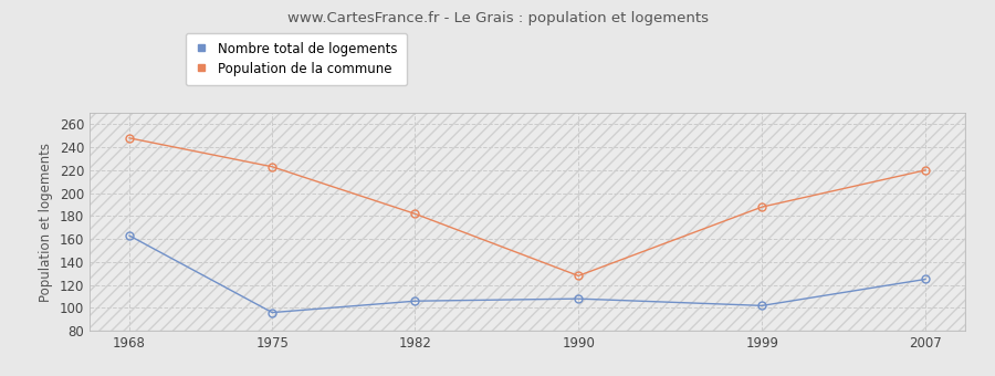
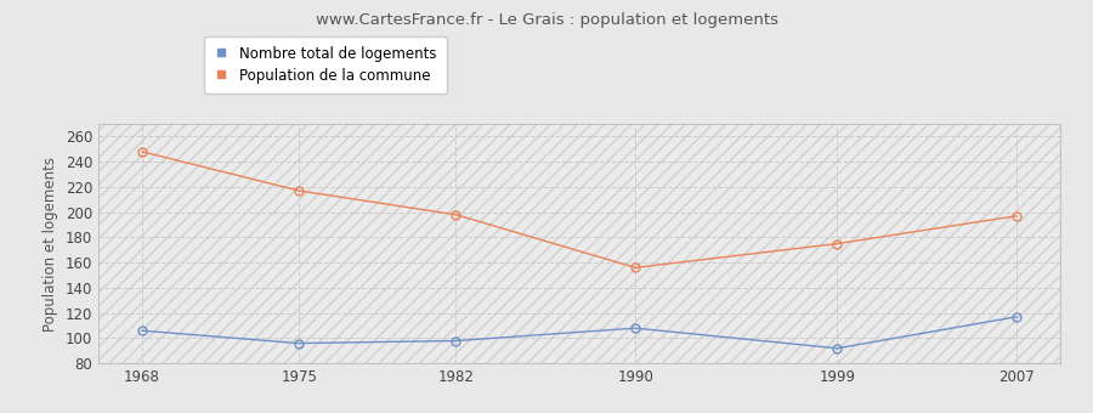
Nombre total de logements/1968: 163 -> 106
Population de la commune/1975: 223 -> 217
Nombre total de logements/1982: 106 -> 98
Population de la commune/1982: 182 -> 198
Population de la commune/1990: 128 -> 156
Nombre total de logements/1999: 102 -> 92
Population de la commune/1999: 188 -> 175
Nombre total de logements/2007: 125 -> 117
Population de la commune/2007: 220 -> 197
